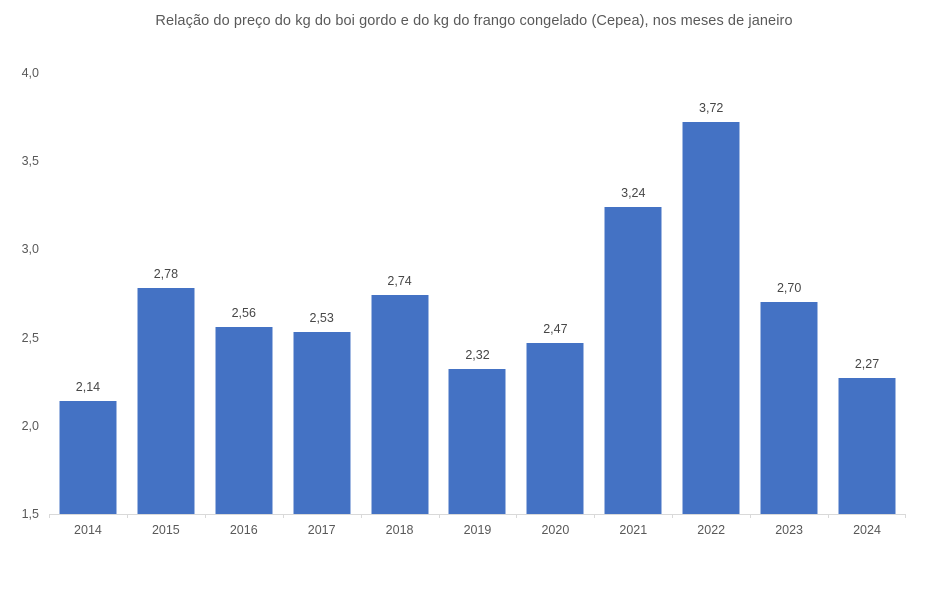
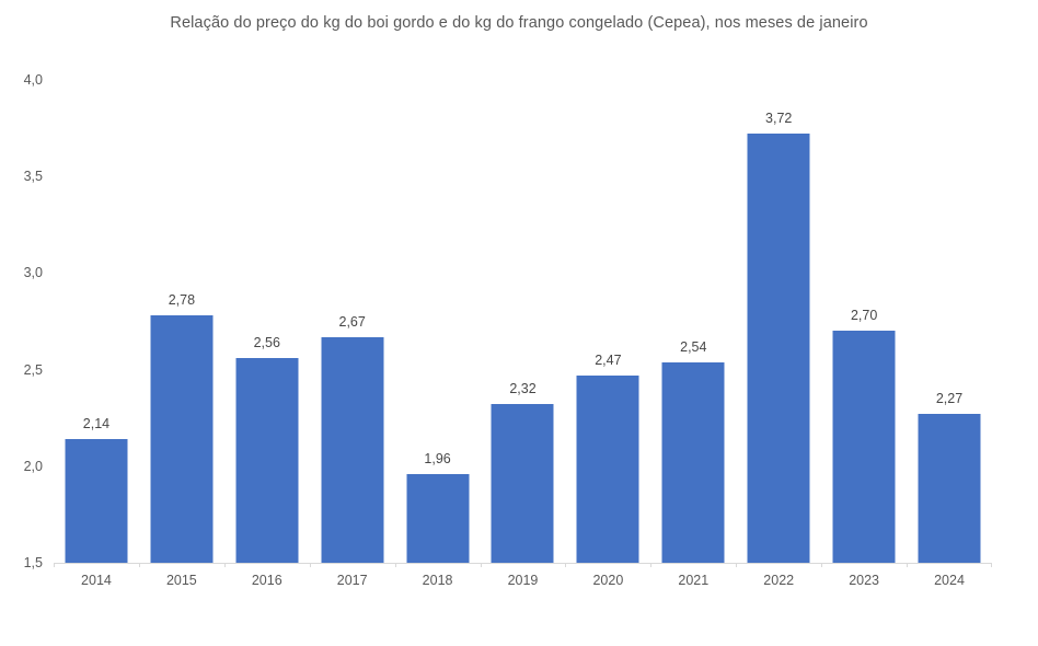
2017: 2,53 -> 2,67
2018: 2,74 -> 1,96
2021: 3,24 -> 2,54
